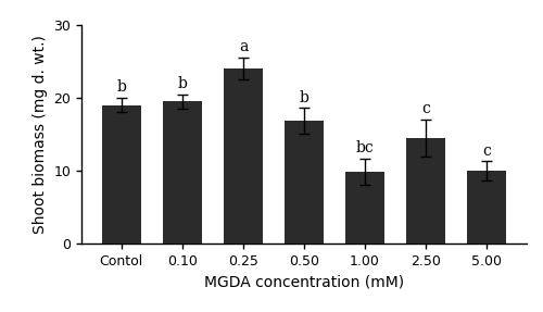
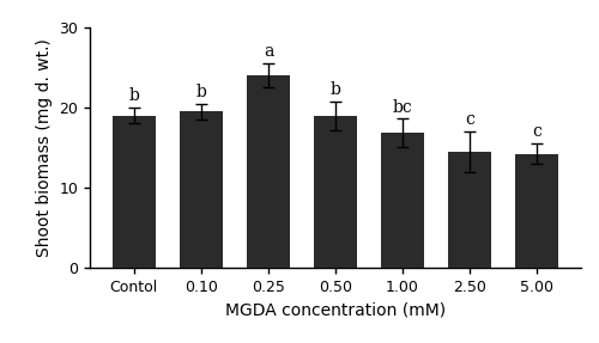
0.50: 16.8 -> 19.0
1.00: 9.8 -> 16.8
5.00: 10.0 -> 14.2
